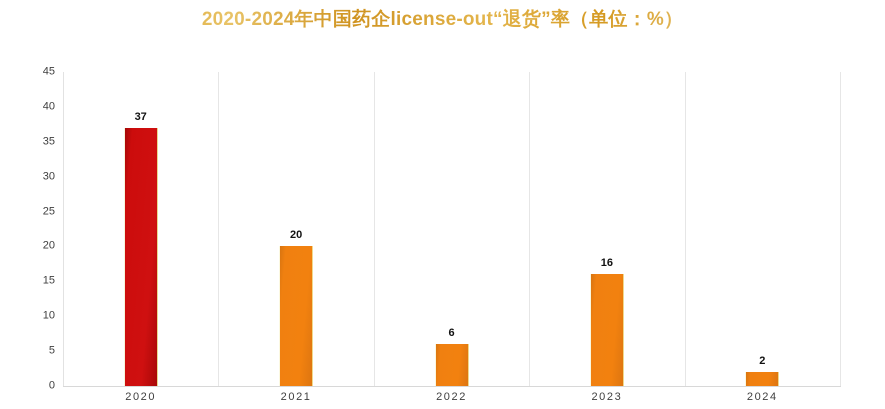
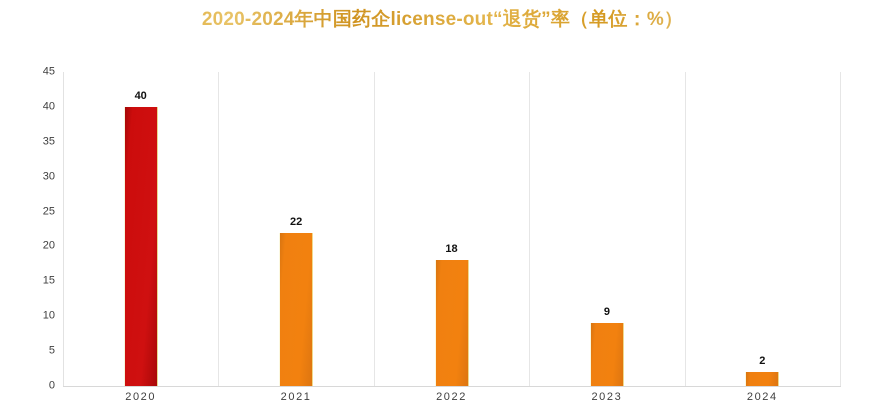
2020: 37 -> 40
2021: 20 -> 22
2022: 6 -> 18
2023: 16 -> 9
